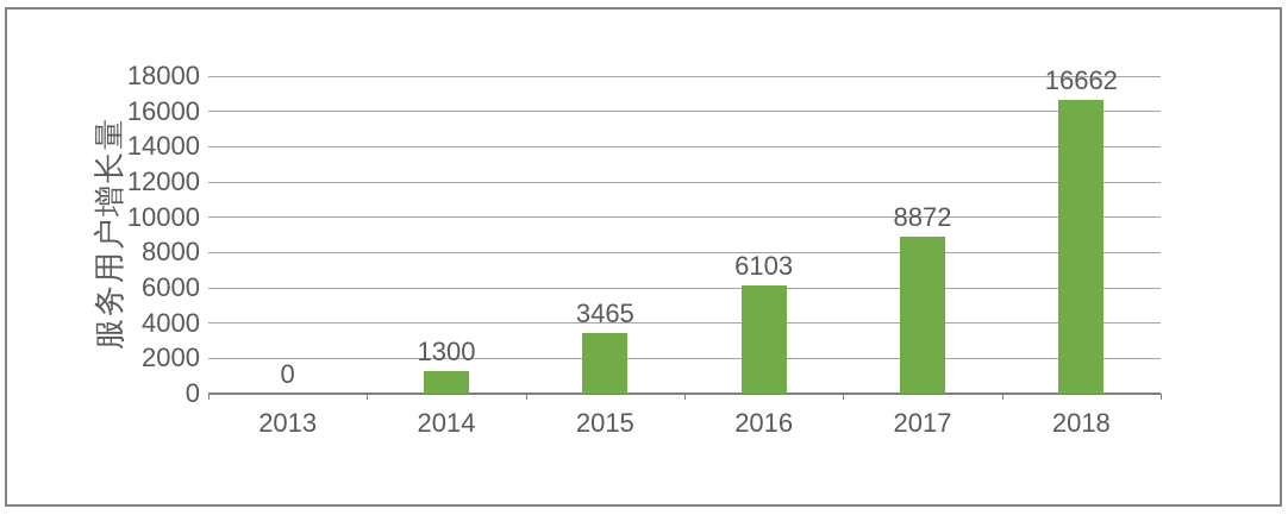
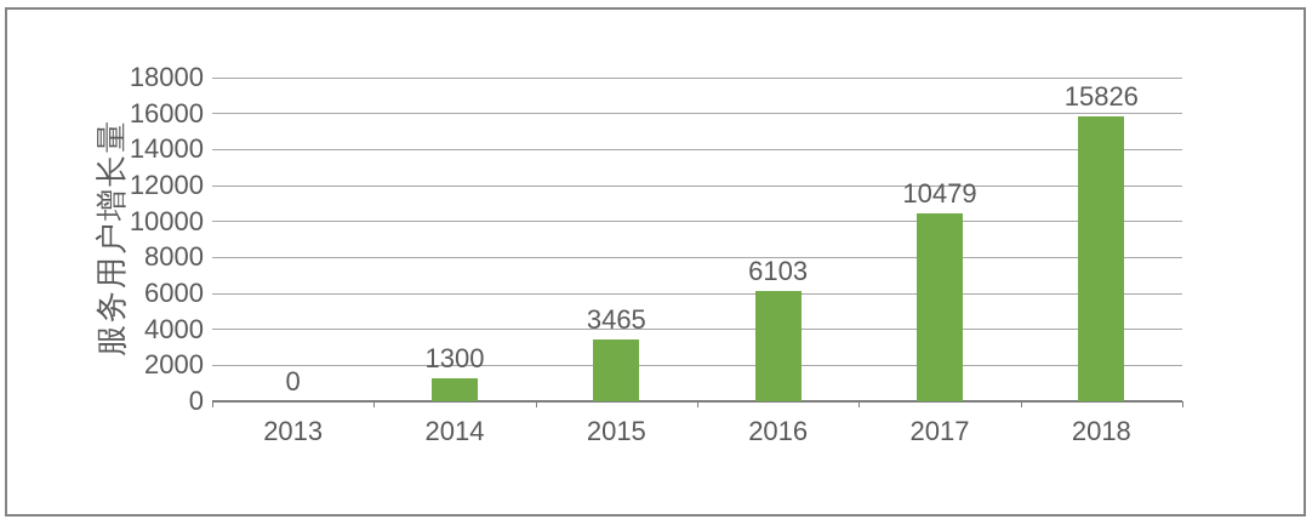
2017: 8872 -> 10479
2018: 16662 -> 15826
